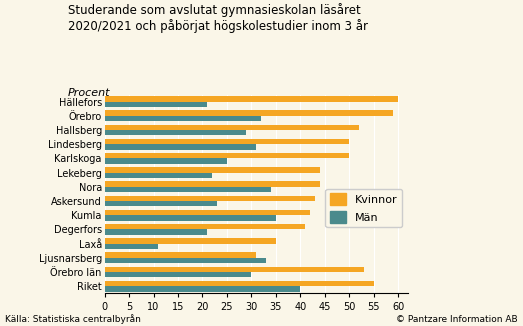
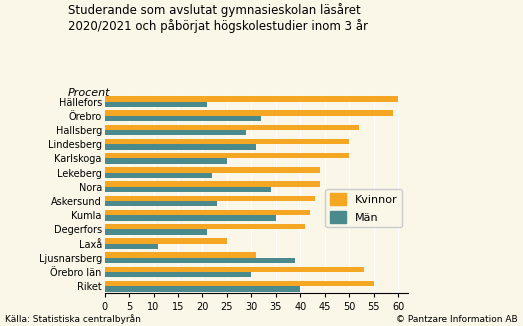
Kvinnor/Laxå: 35 -> 25
Män/Ljusnarsberg: 33 -> 39
